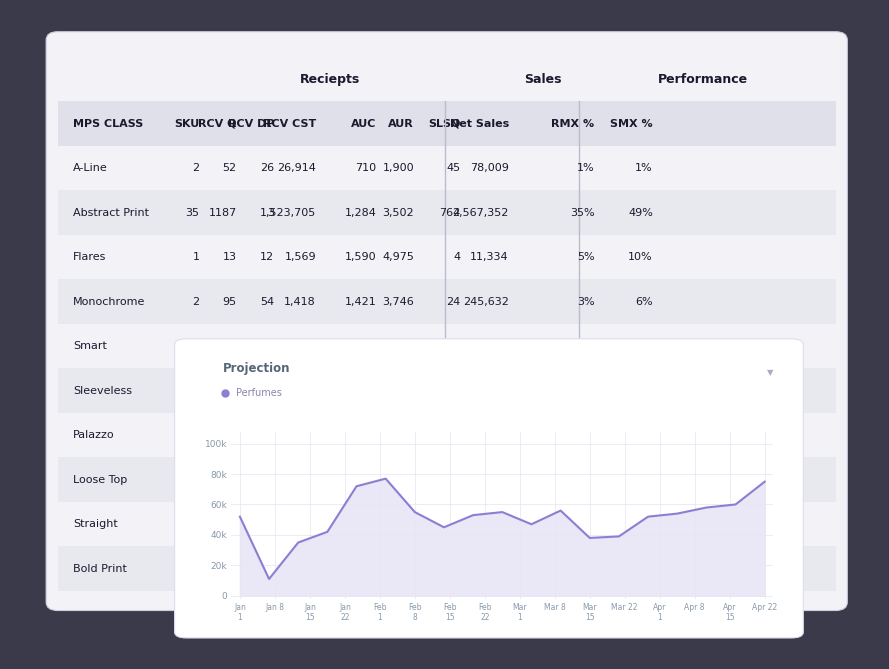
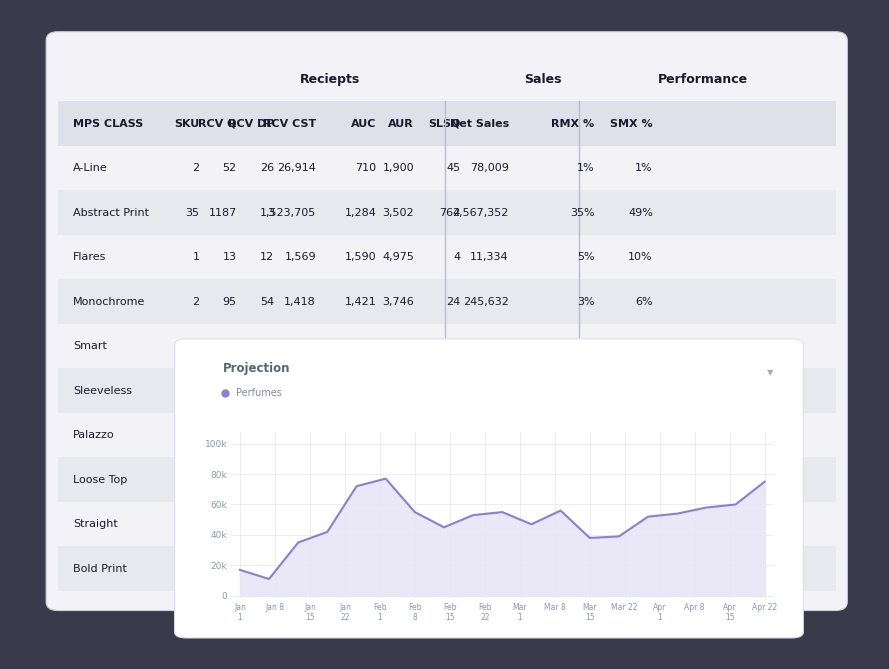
Jan 1: 52k -> 17k
